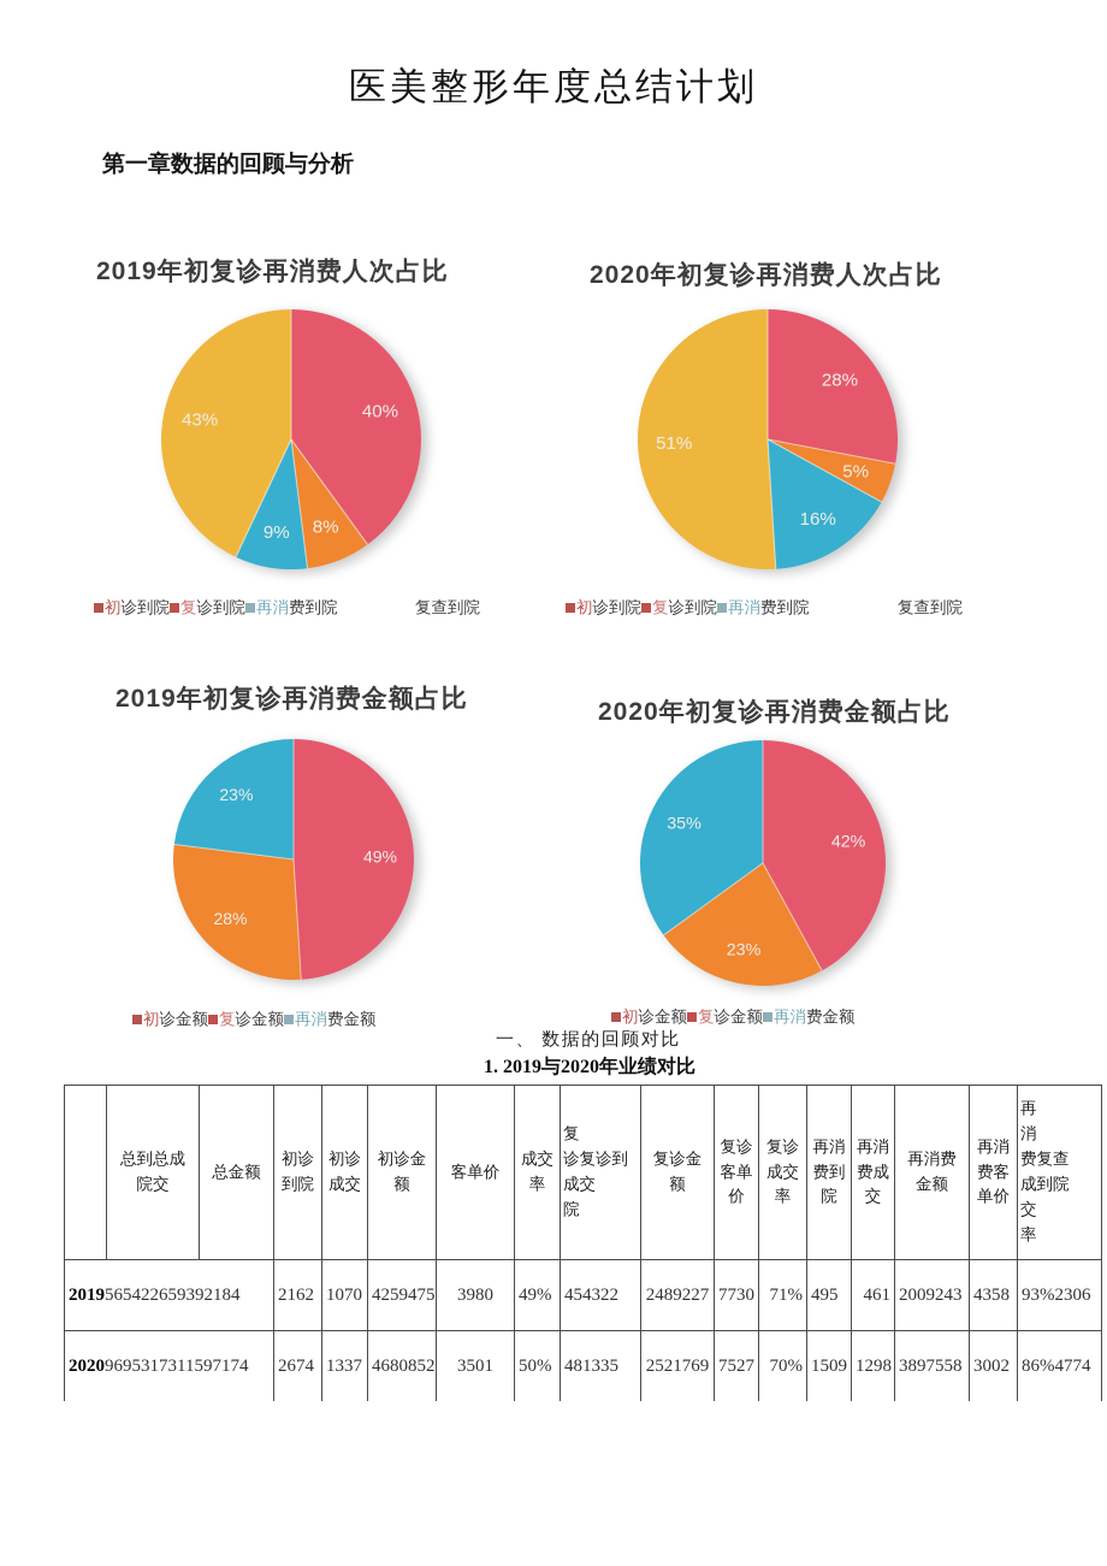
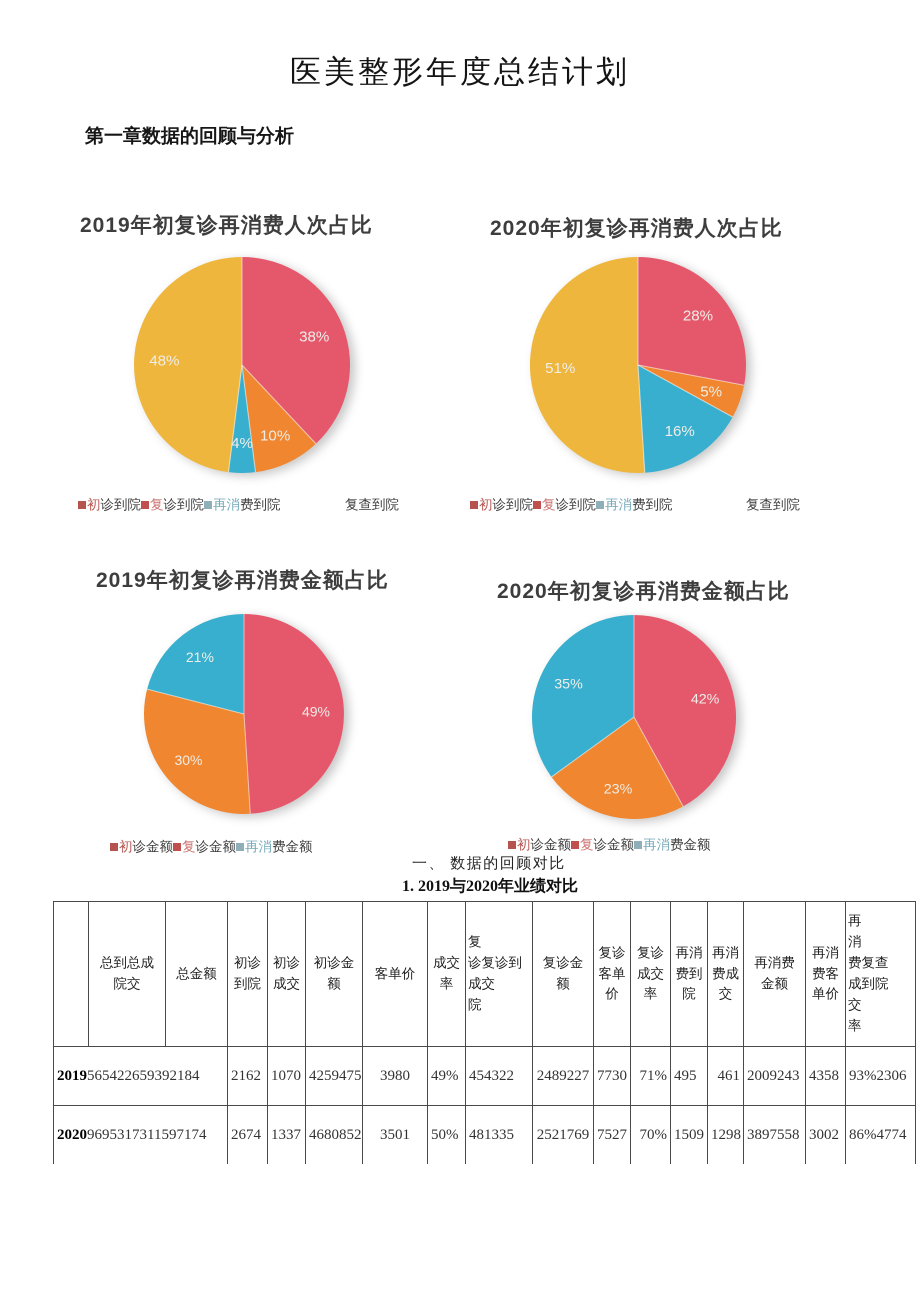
2019年初复诊再消费人次占比/初诊到院: 40% -> 38%
2019年初复诊再消费人次占比/复诊到院: 8% -> 10%
2019年初复诊再消费人次占比/再消费到院: 9% -> 4%
2019年初复诊再消费人次占比/复查到院: 43% -> 48%
2019年初复诊再消费金额占比/复诊金额: 28% -> 30%
2019年初复诊再消费金额占比/再消费金额: 23% -> 21%
